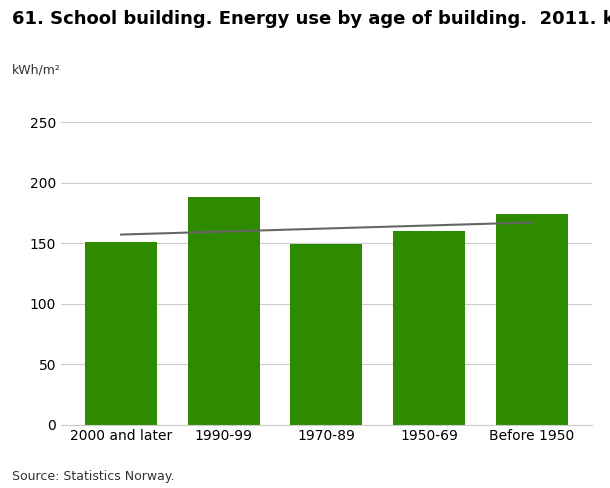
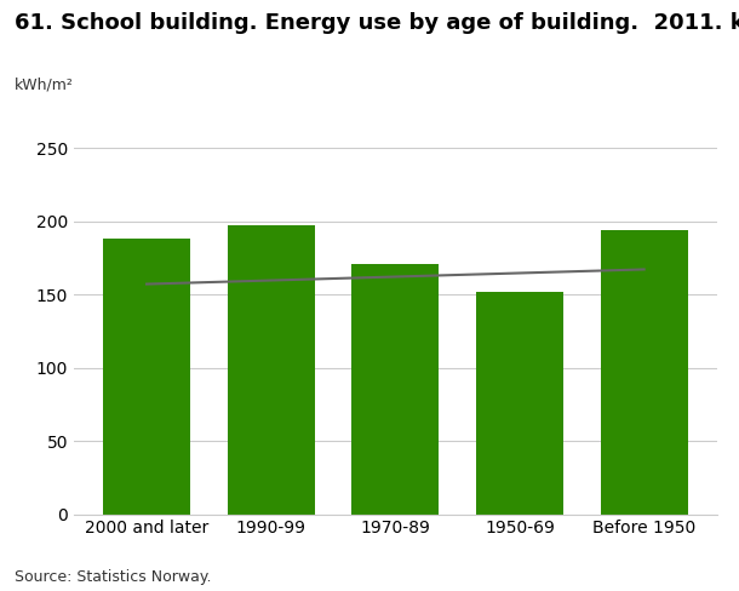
2000 and later: 151 -> 188
1990-99: 188 -> 197
1970-89: 149 -> 171
1950-69: 160 -> 152
Before 1950: 174 -> 194
